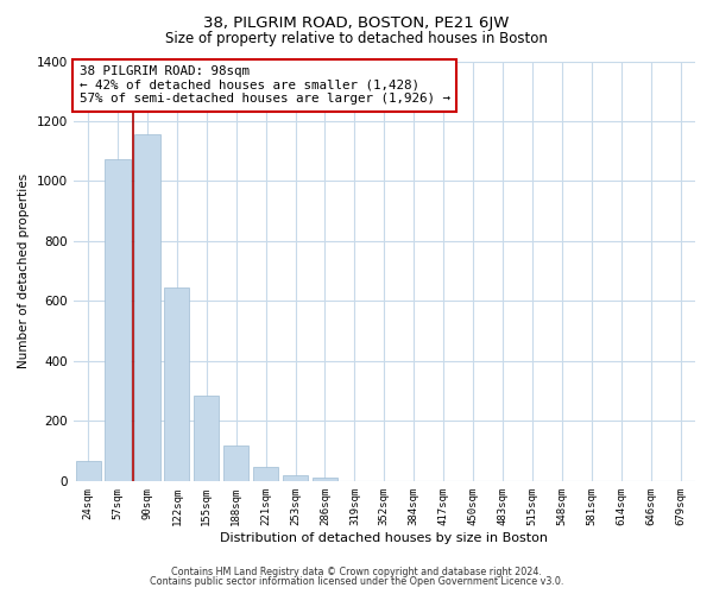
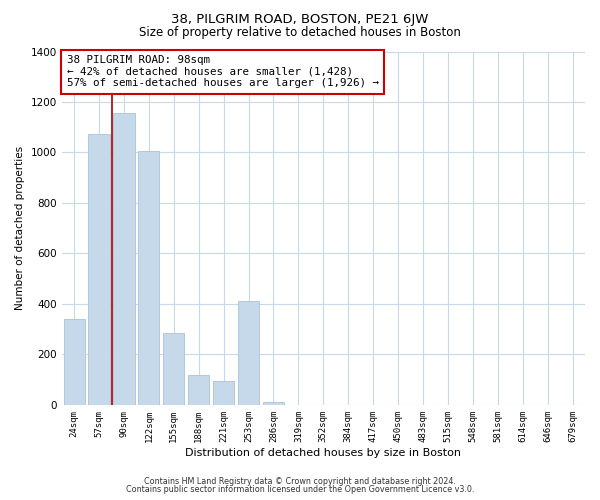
24sqm: 65 -> 340
122sqm: 645 -> 1005
221sqm: 48 -> 95
253sqm: 20 -> 410
